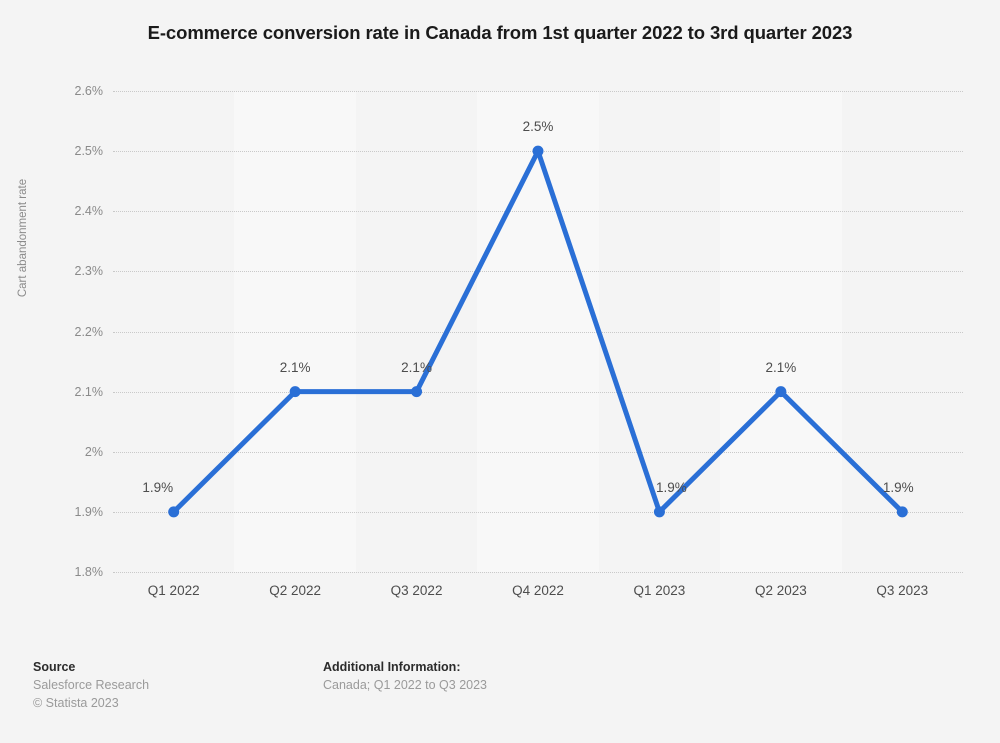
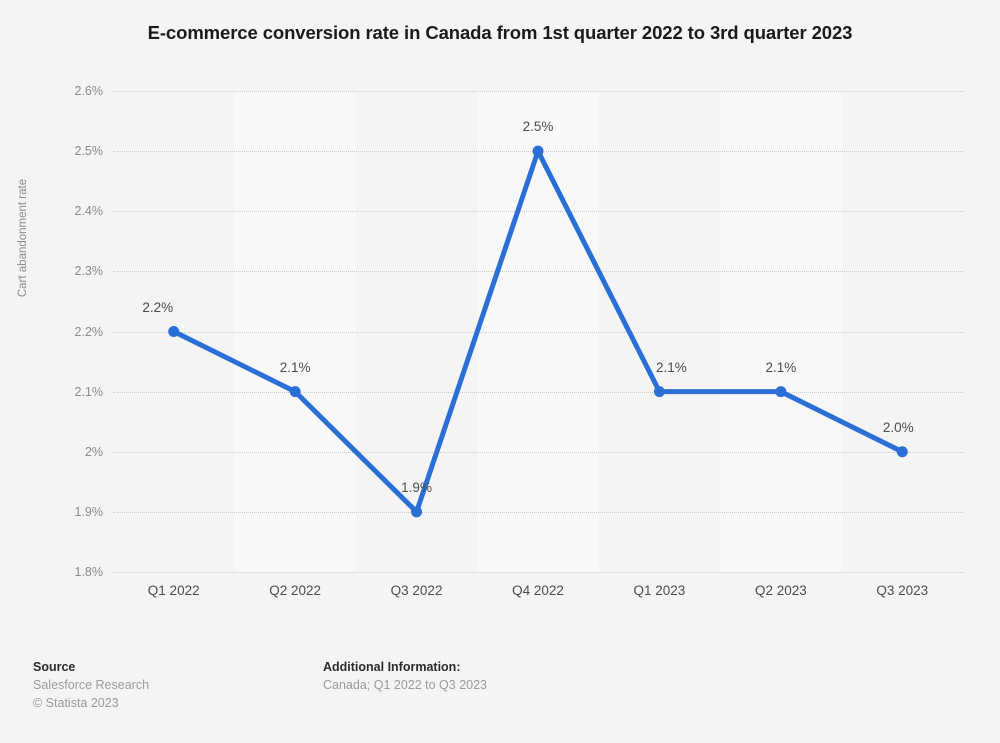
Q1 2022: 1.9% -> 2.2%
Q3 2022: 2.1% -> 1.9%
Q1 2023: 1.9% -> 2.1%
Q3 2023: 1.9% -> 2.0%
